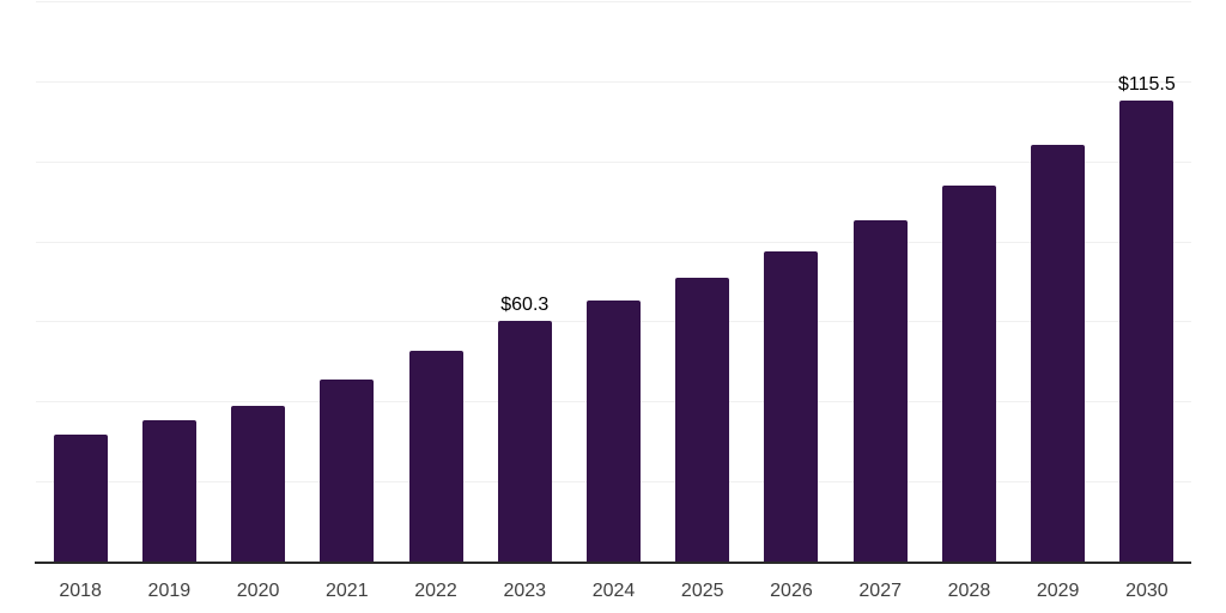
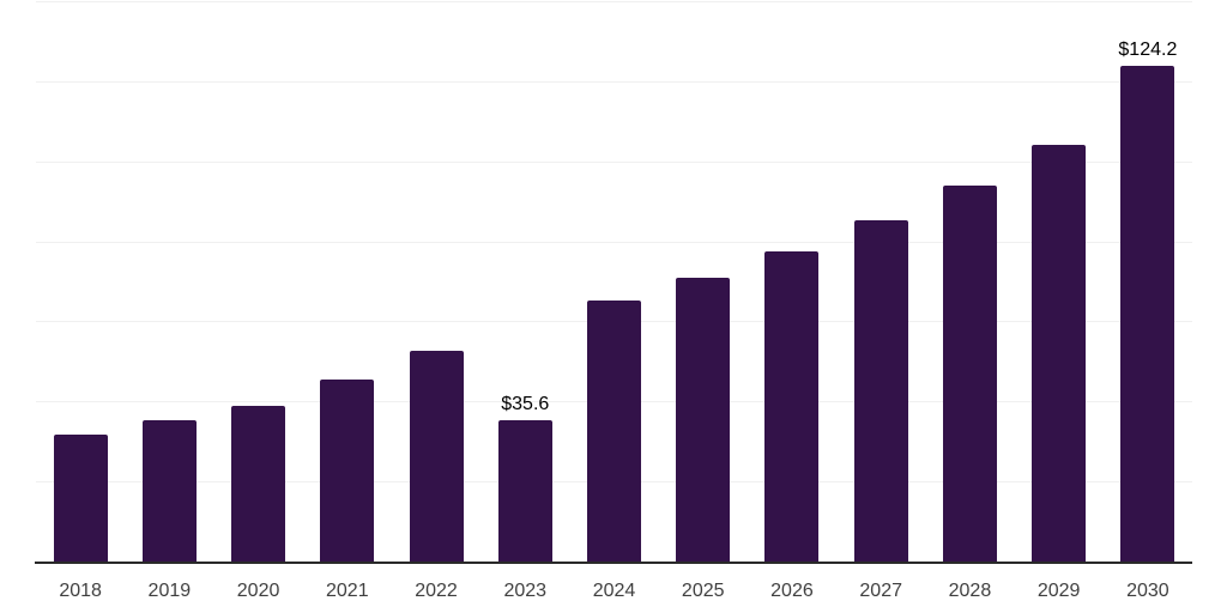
2023: $60.3 -> $35.6
2030: $115.5 -> $124.2
